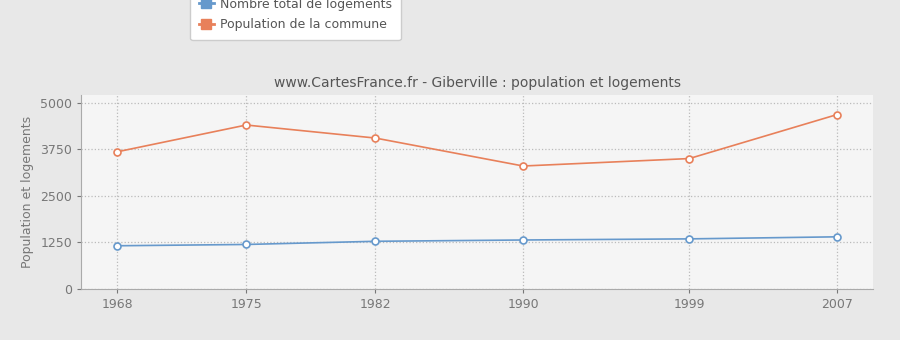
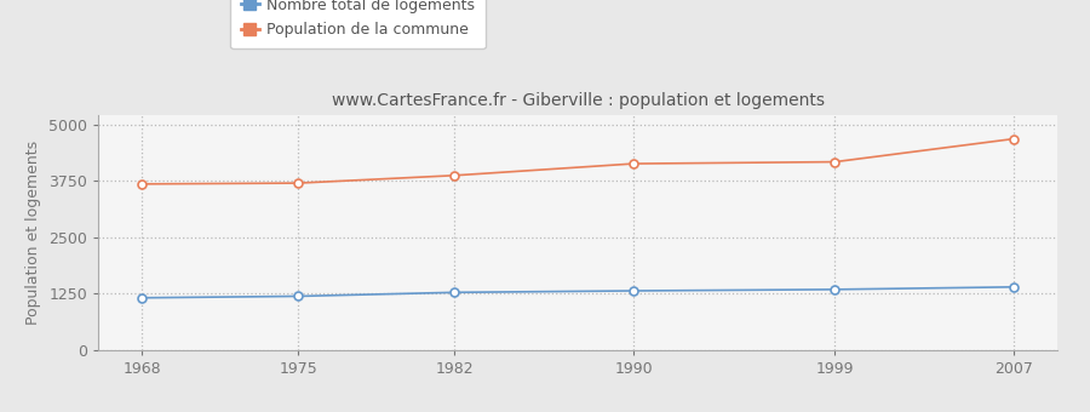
Population de la commune/1975: 4400 -> 3700
Population de la commune/1982: 4050 -> 3870
Population de la commune/1990: 3300 -> 4130
Population de la commune/1999: 3500 -> 4170
